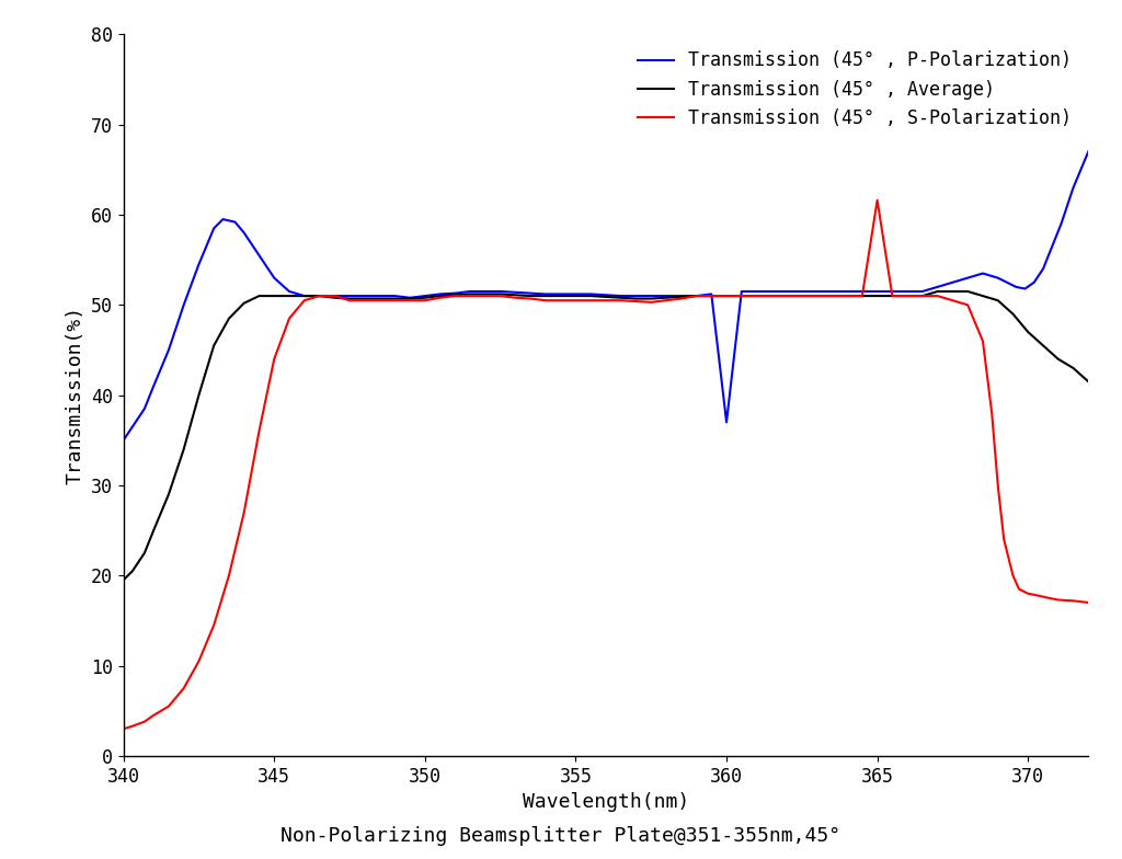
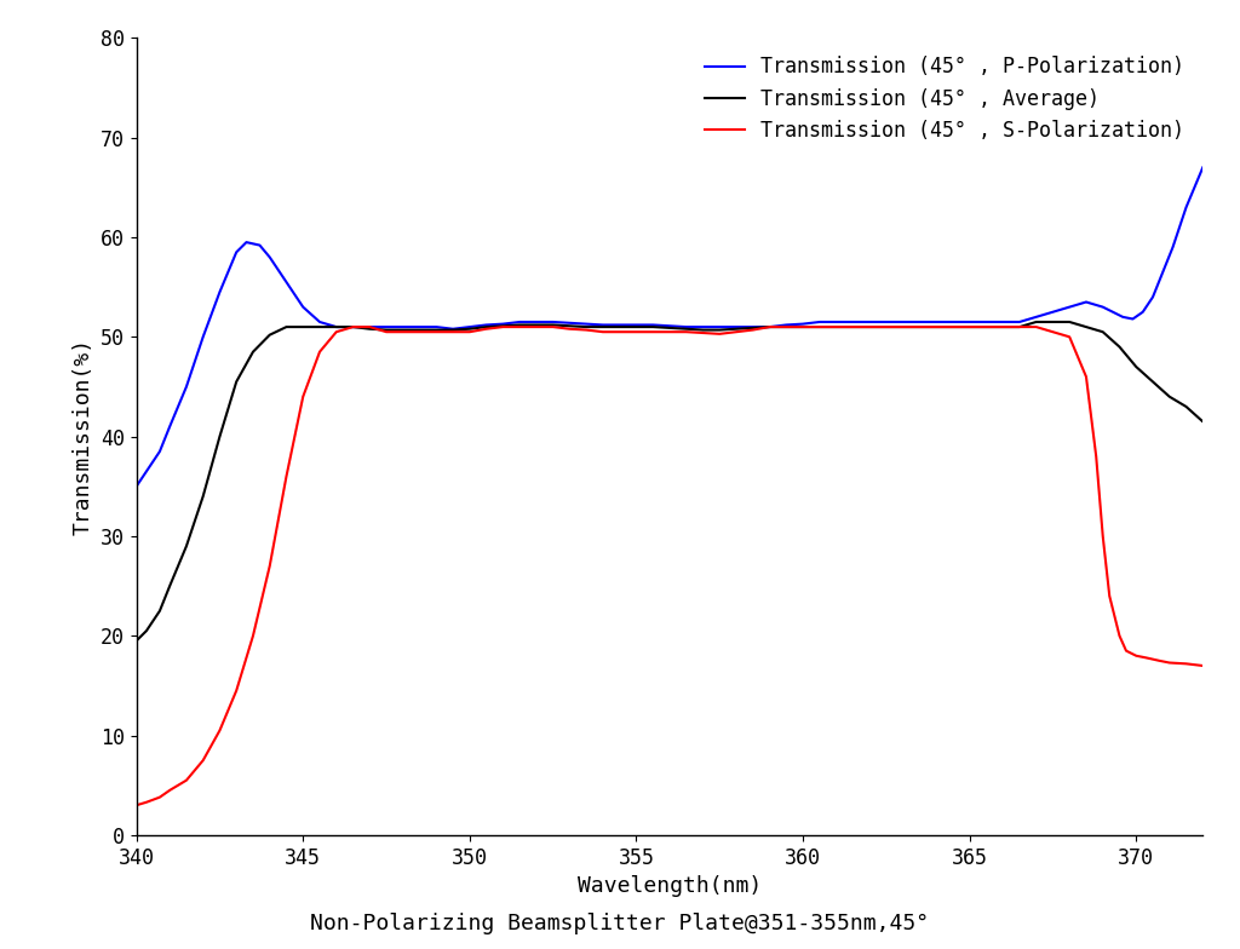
Transmission (45° , P-Polarization)/360: 37.0 -> 51.3
Transmission (45° , S-Polarization)/365: 61.6 -> 51.0
